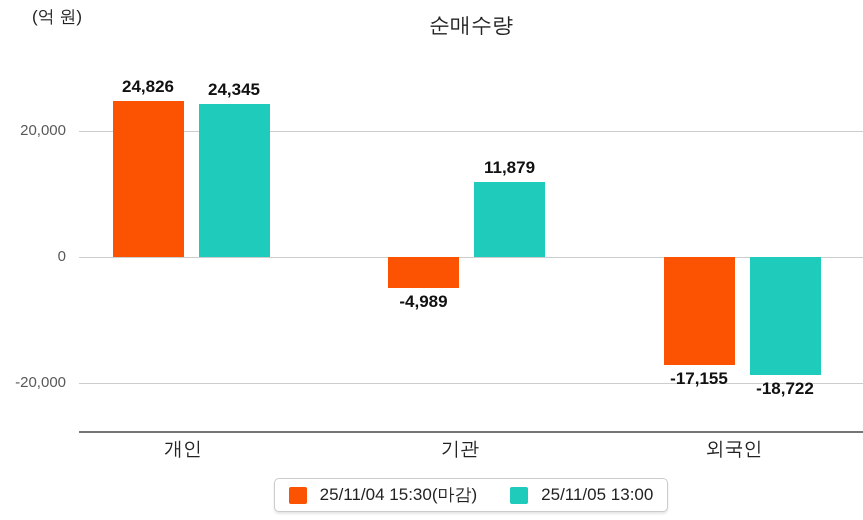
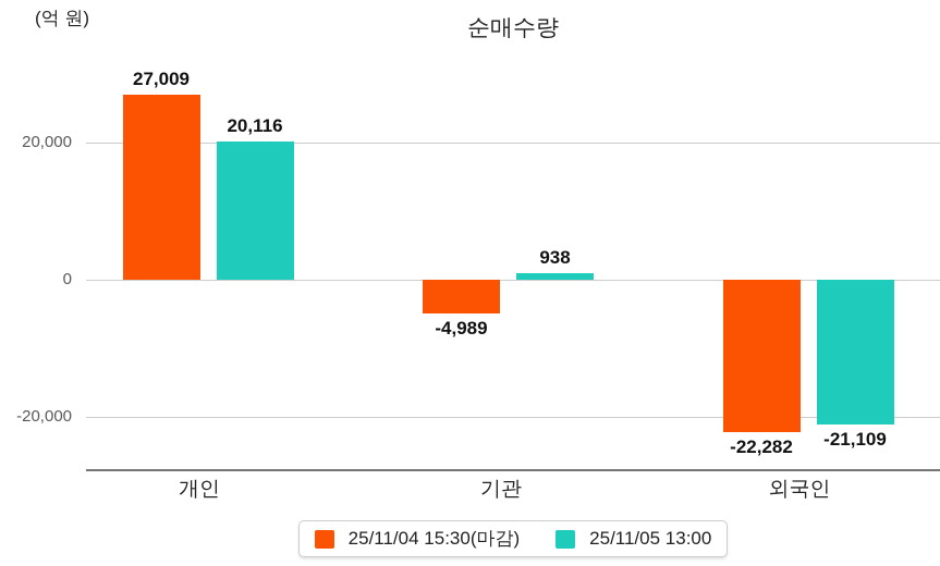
25/11/04 15:30(마감)/개인: 24,826 -> 27,009
25/11/05 13:00/개인: 24,345 -> 20,116
25/11/05 13:00/기관: 11,879 -> 938
25/11/04 15:30(마감)/외국인: -17,155 -> -22,282
25/11/05 13:00/외국인: -18,722 -> -21,109
